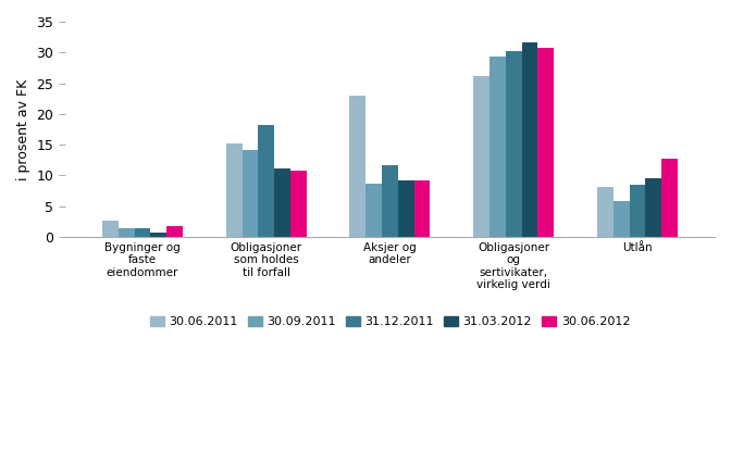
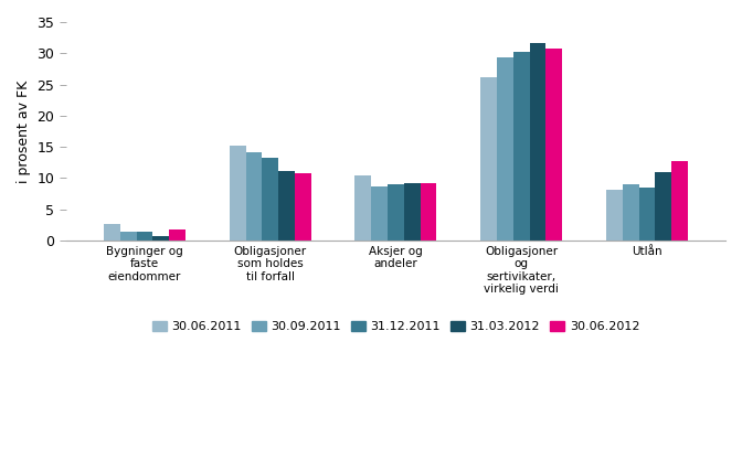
31.12.2011/Obligasjoner som holdes til forfall: 18.2 -> 13.2
30.06.2011/Aksjer og andeler: 23.0 -> 10.4
31.12.2011/Aksjer og andeler: 11.6 -> 9.0
30.09.2011/Utlån: 5.8 -> 9.0
31.03.2012/Utlån: 9.6 -> 11.0
